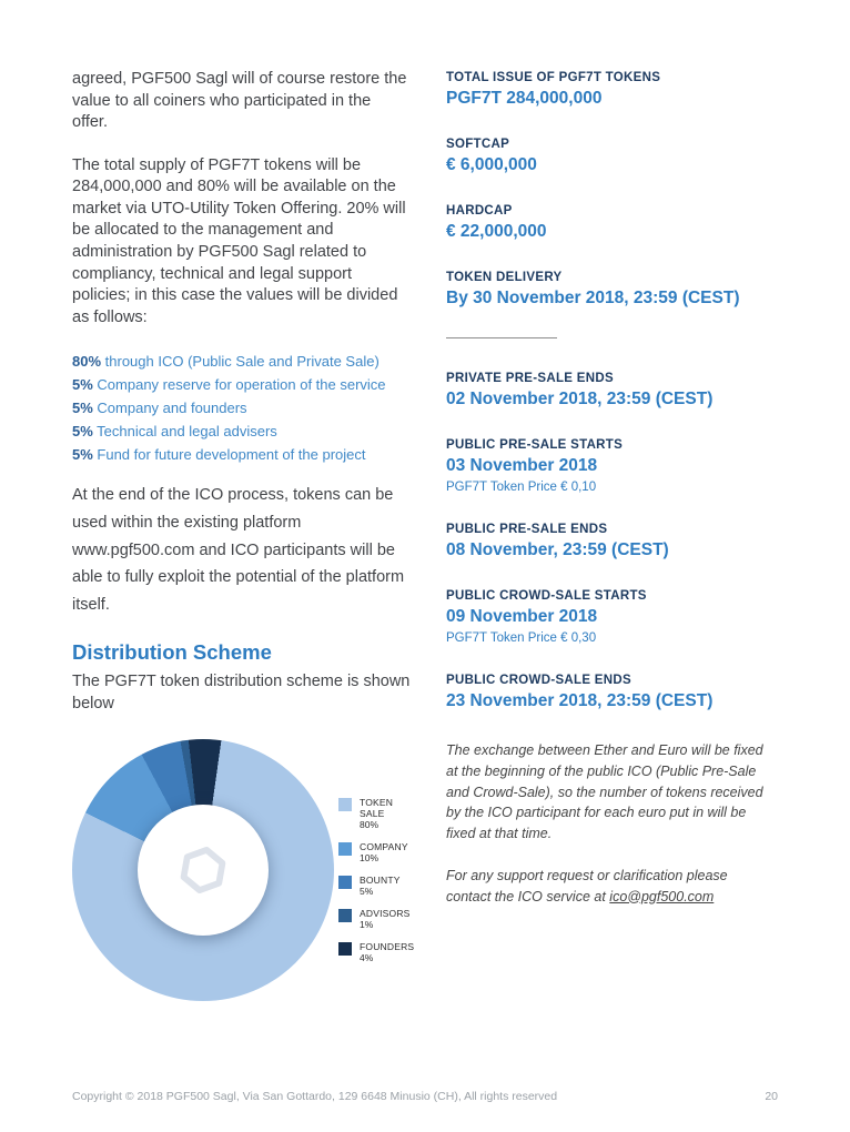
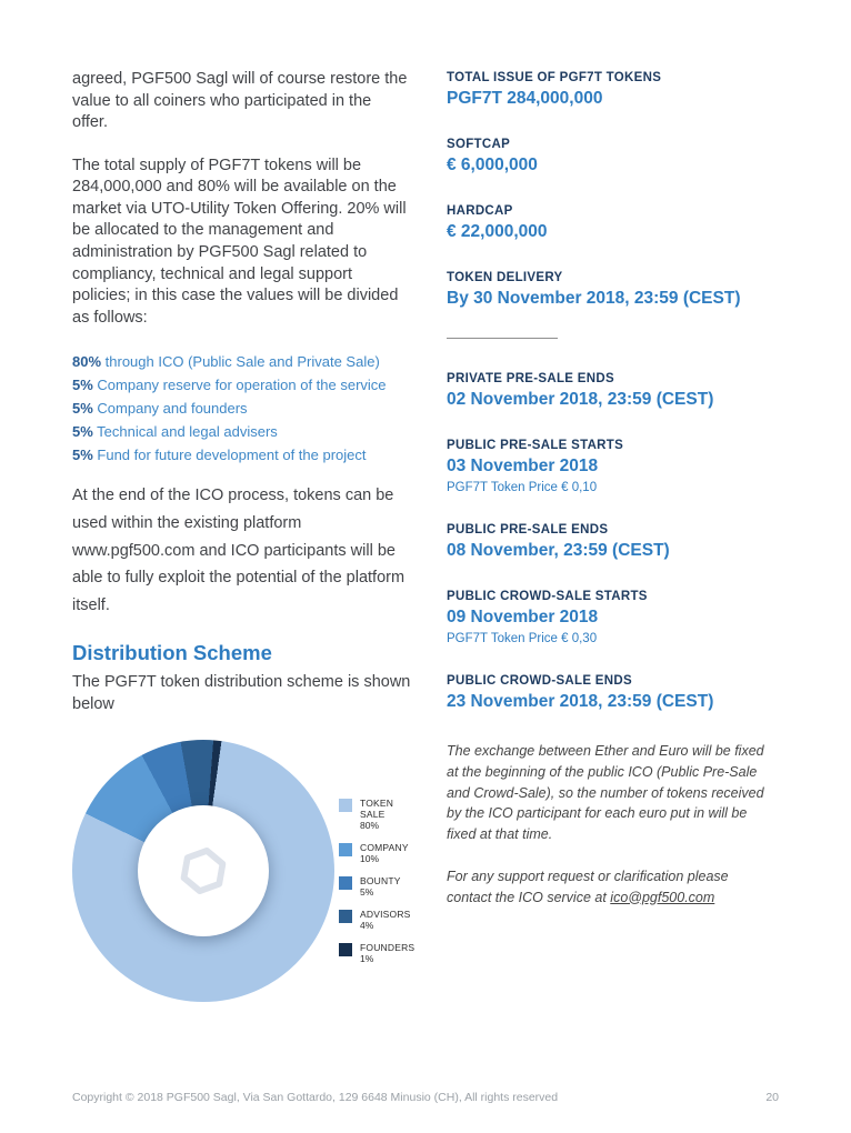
ADVISORS: 1% -> 4%
FOUNDERS: 4% -> 1%
